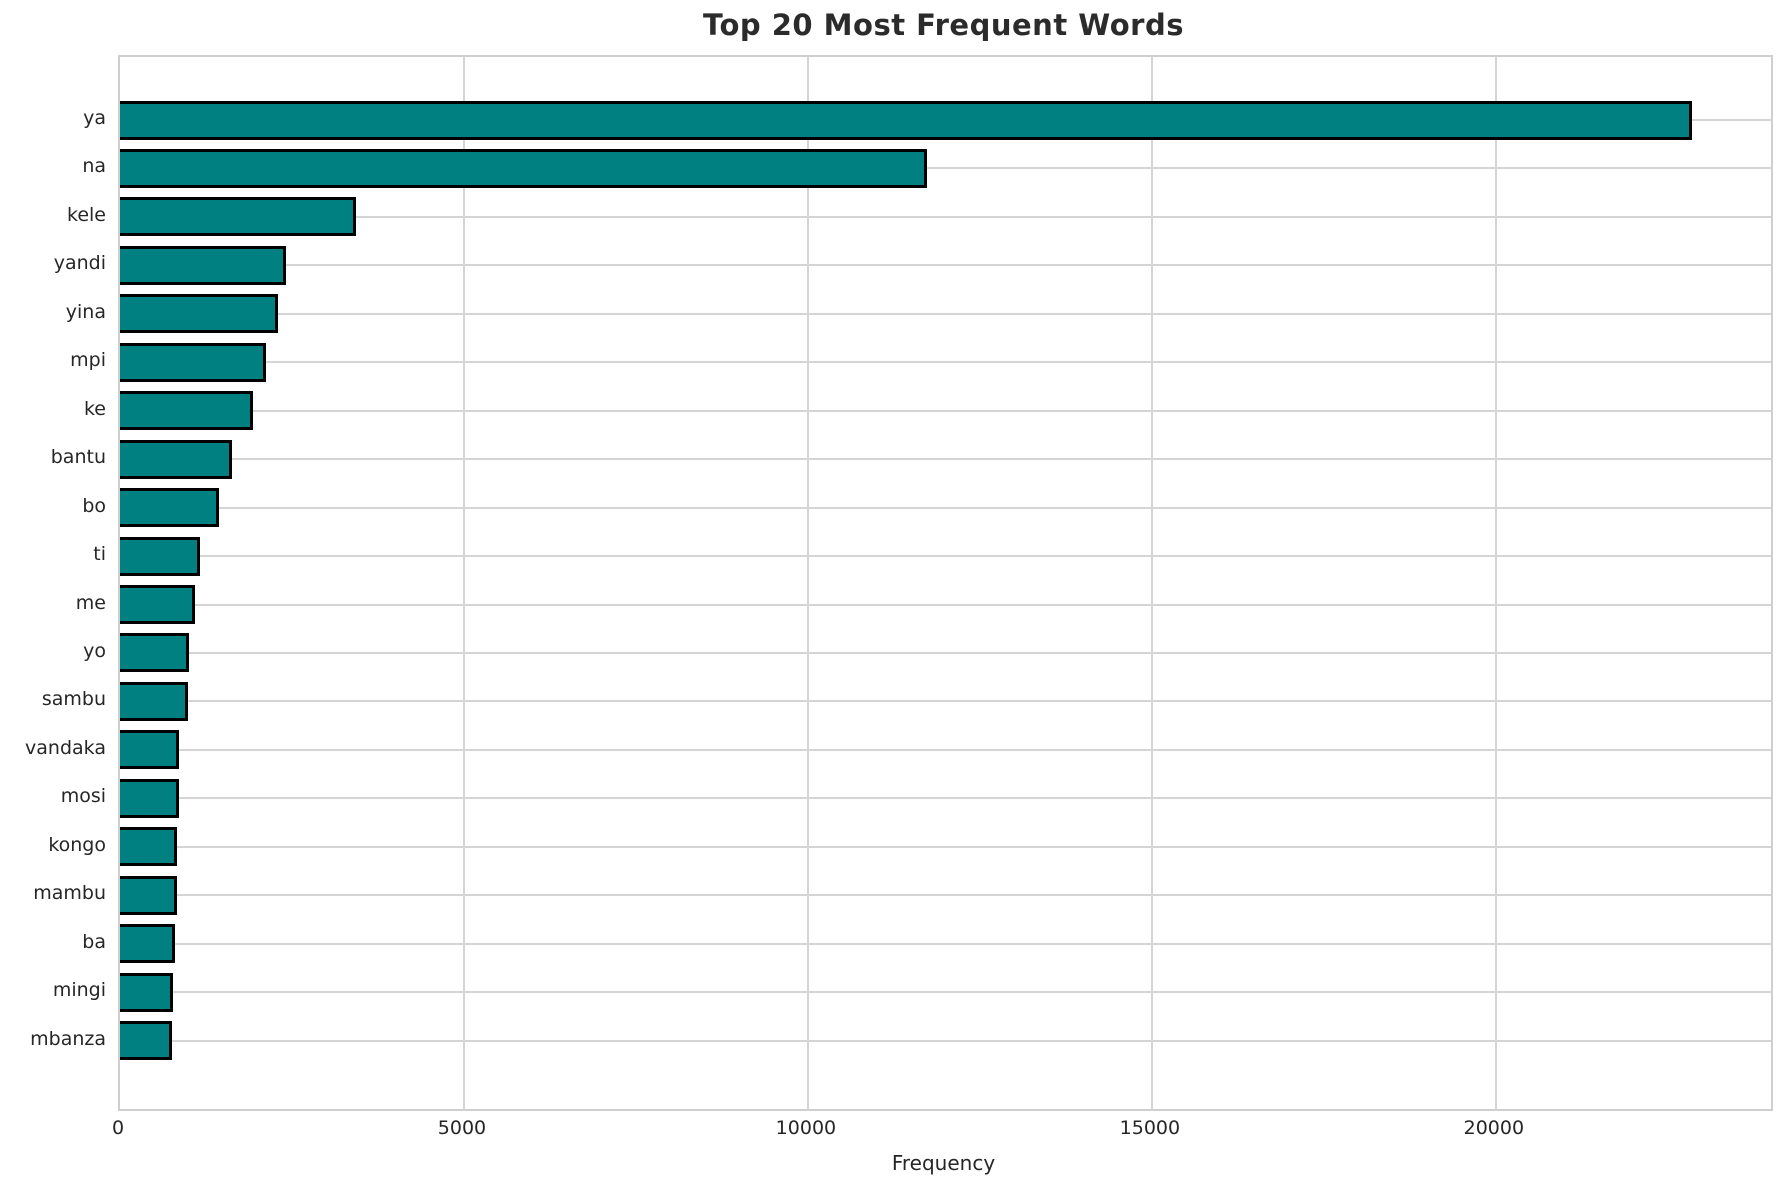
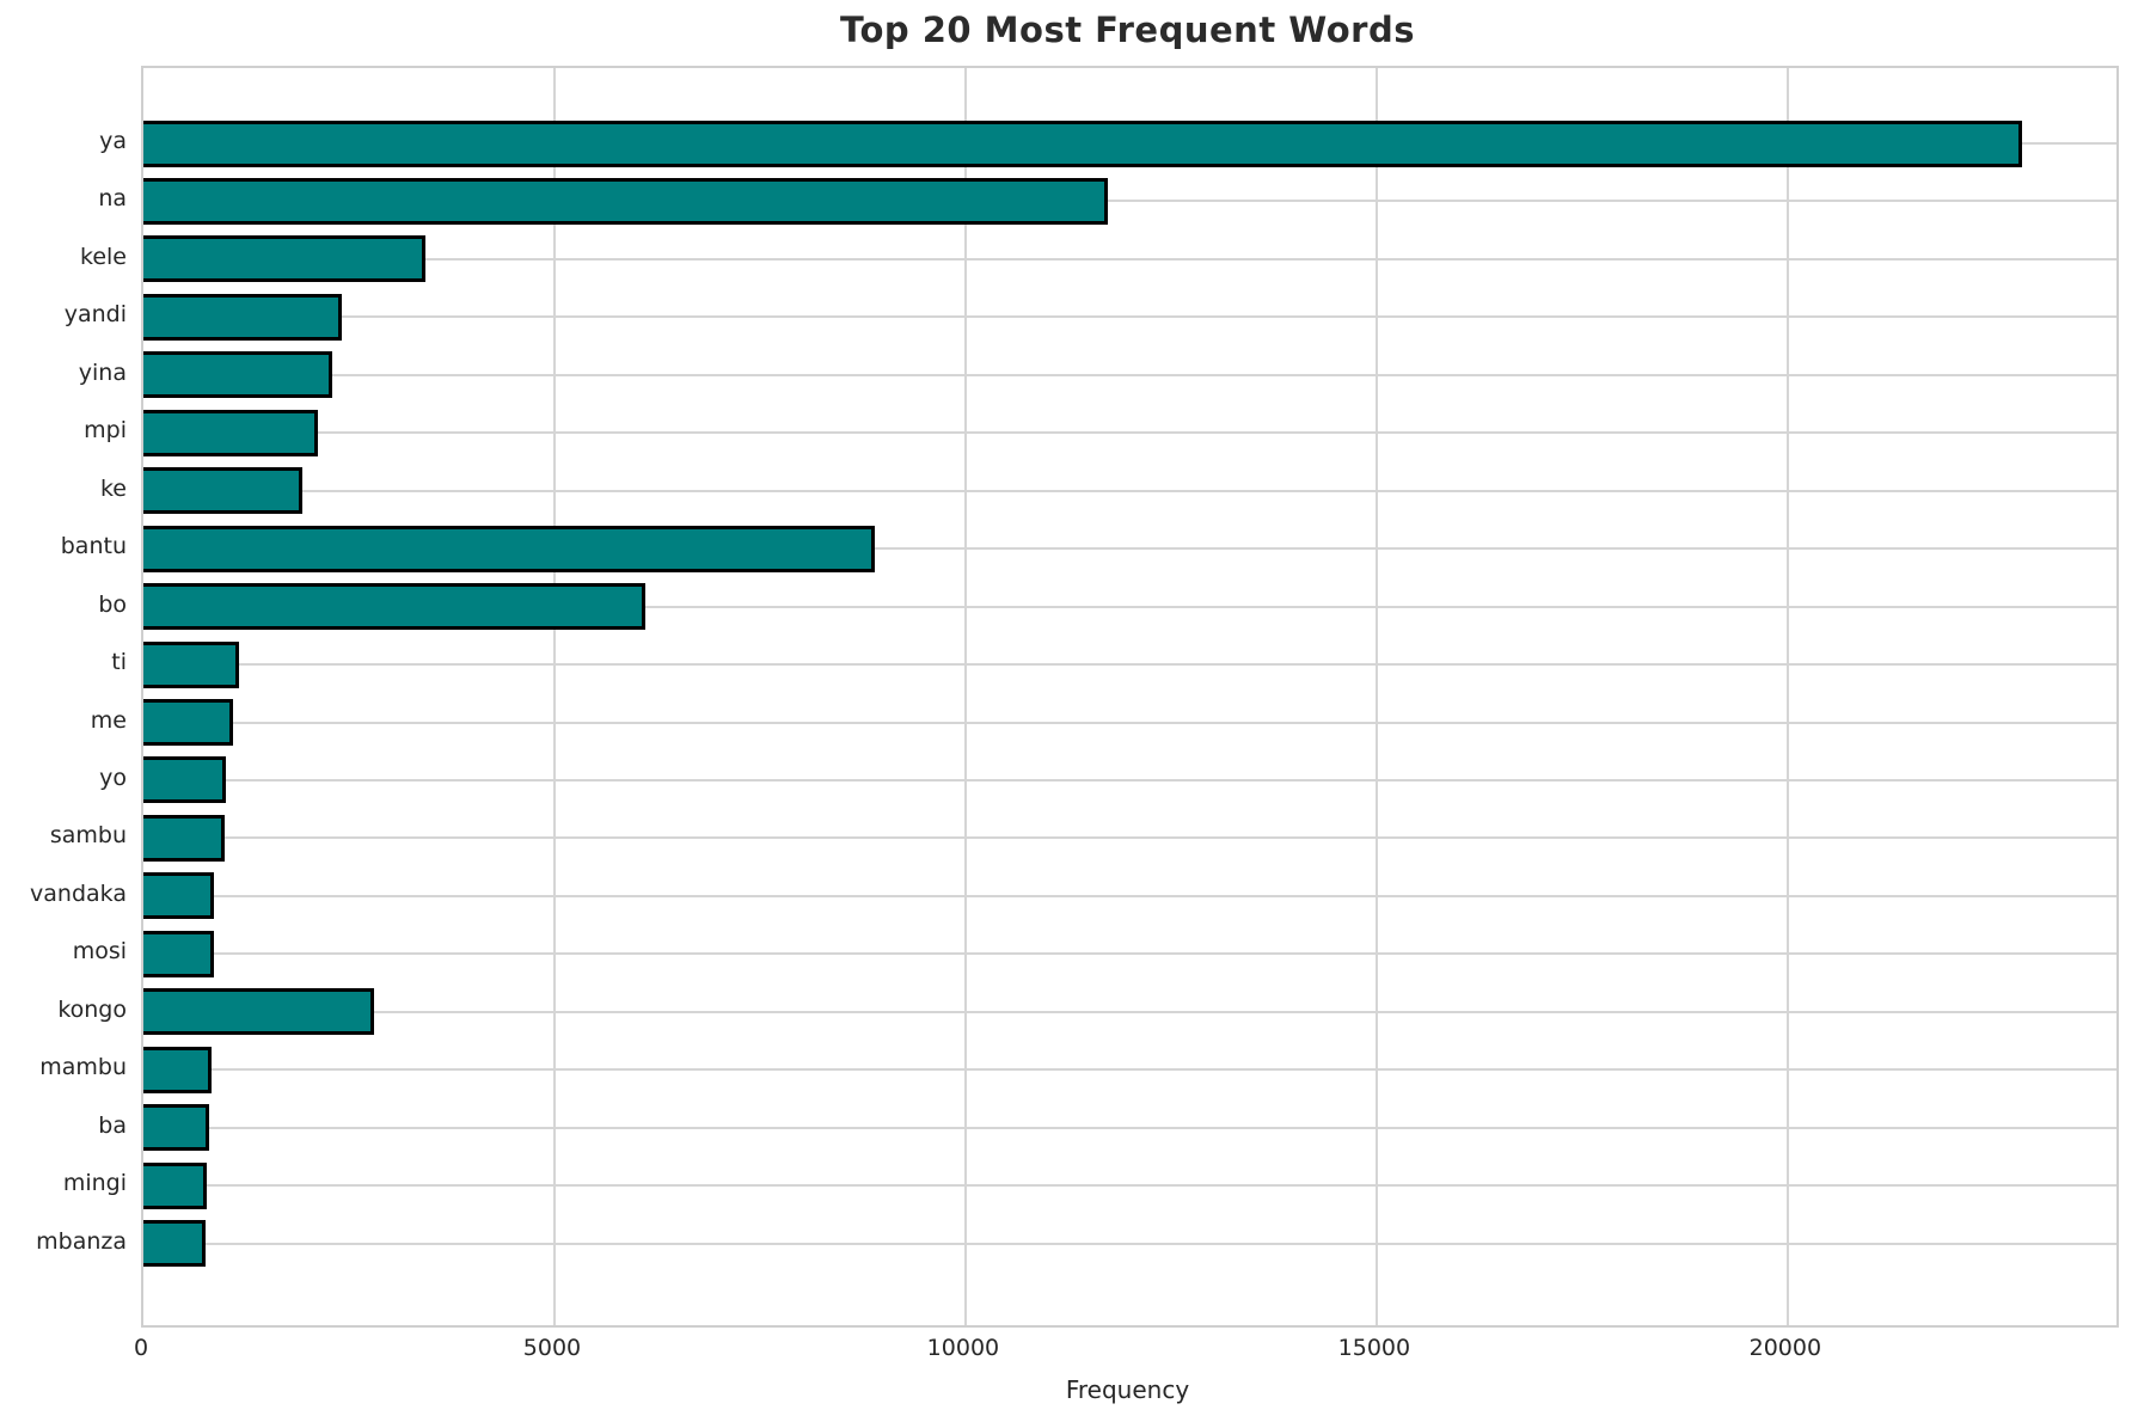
bantu: 1600 -> 8900
bo: 1400 -> 6100
kongo: 800 -> 2800
